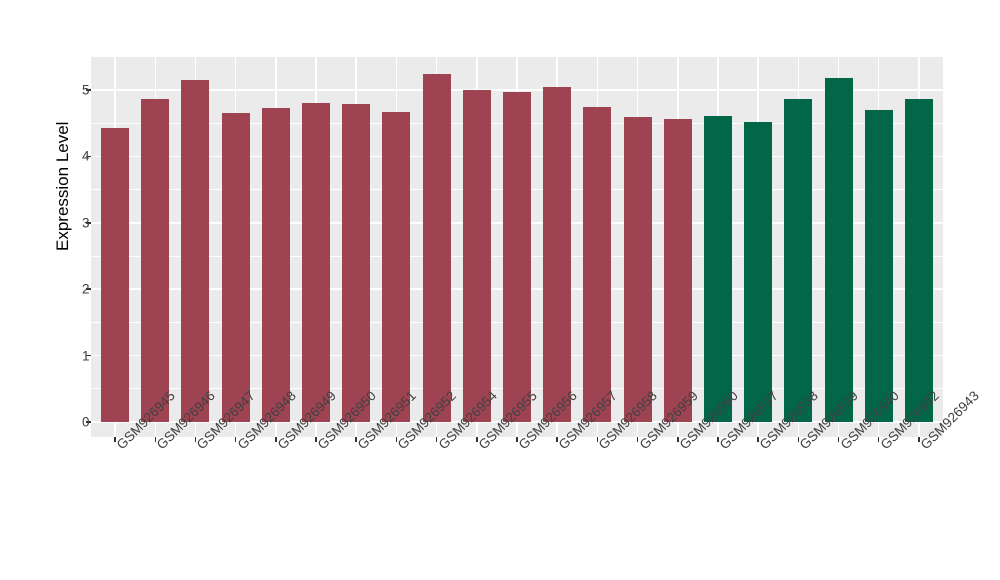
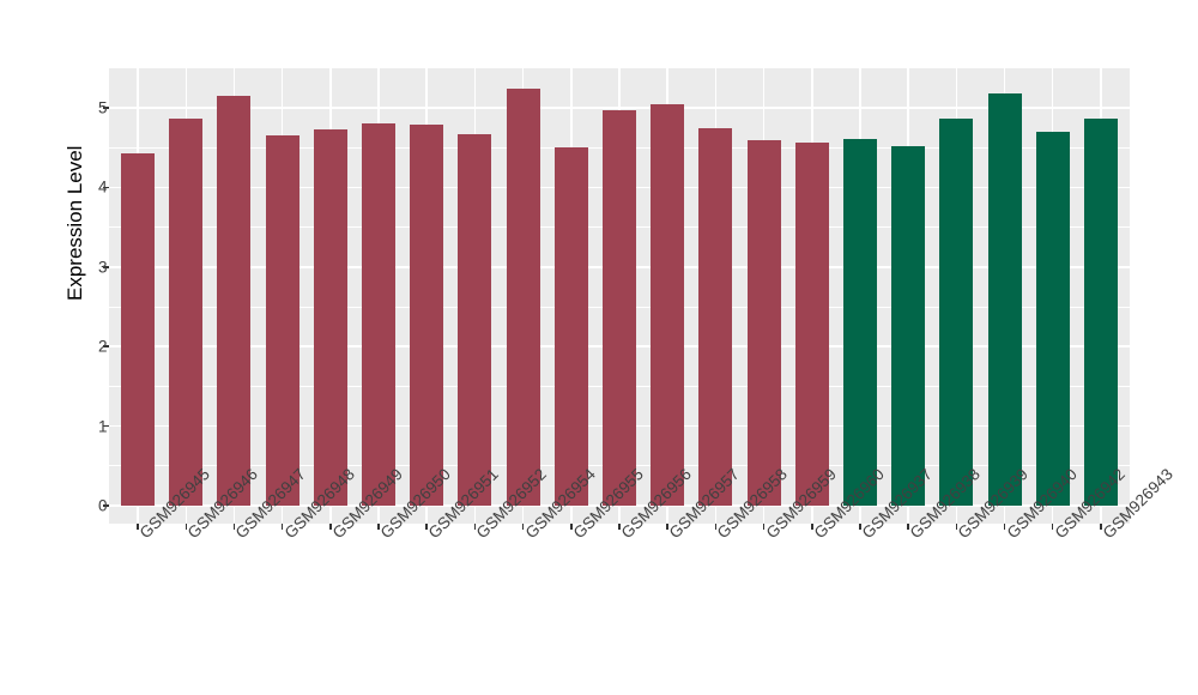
GSM926955: 5.0 -> 4.5
